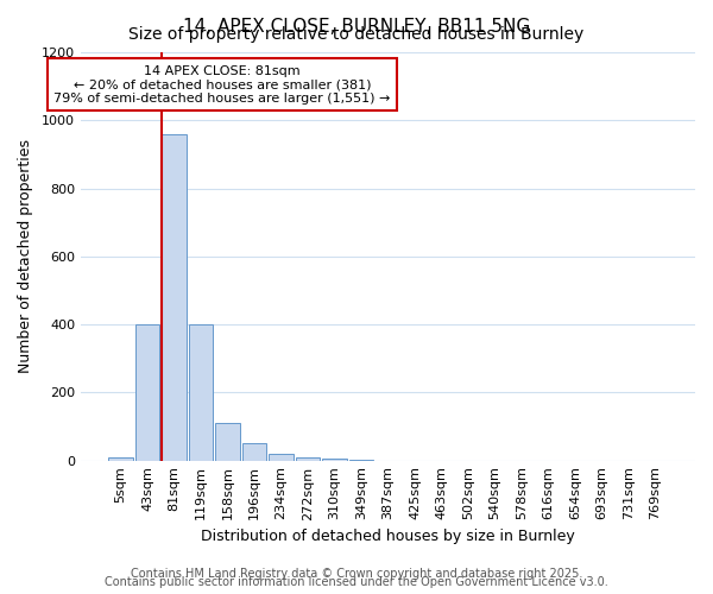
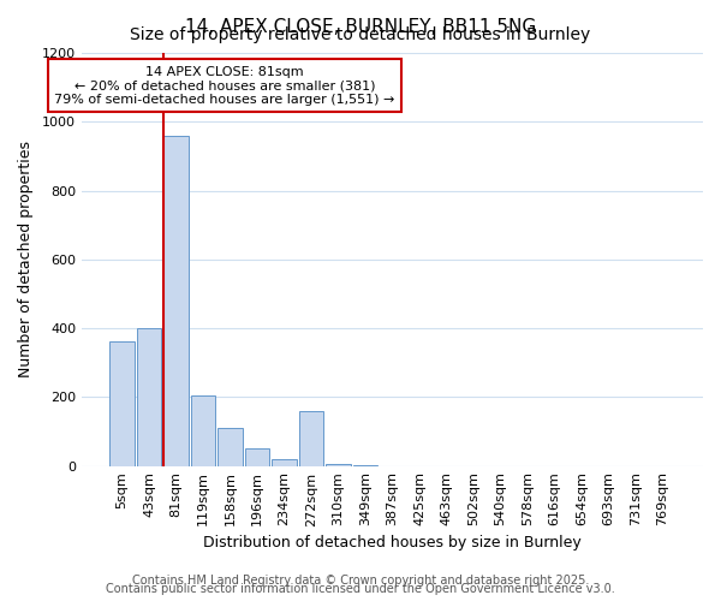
5sqm: 10 -> 360
119sqm: 400 -> 205
272sqm: 10 -> 160
